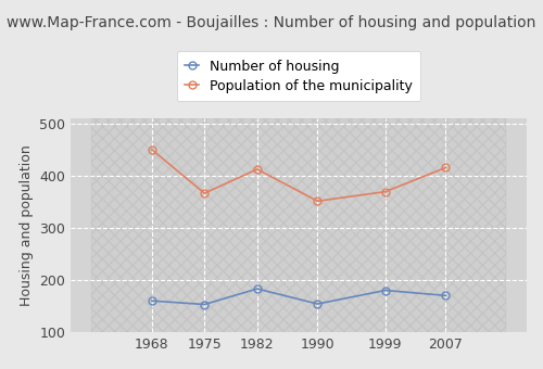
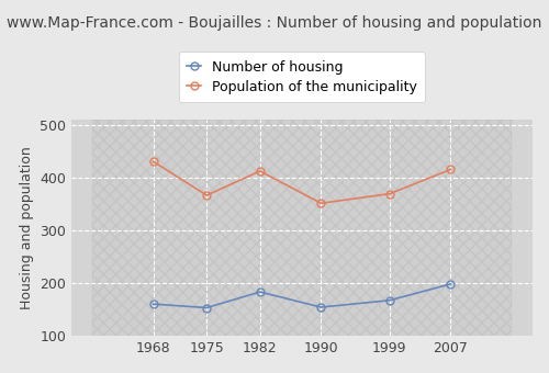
Population of the municipality/1968: 450 -> 430
Number of housing/1999: 180 -> 167
Number of housing/2007: 170 -> 198
